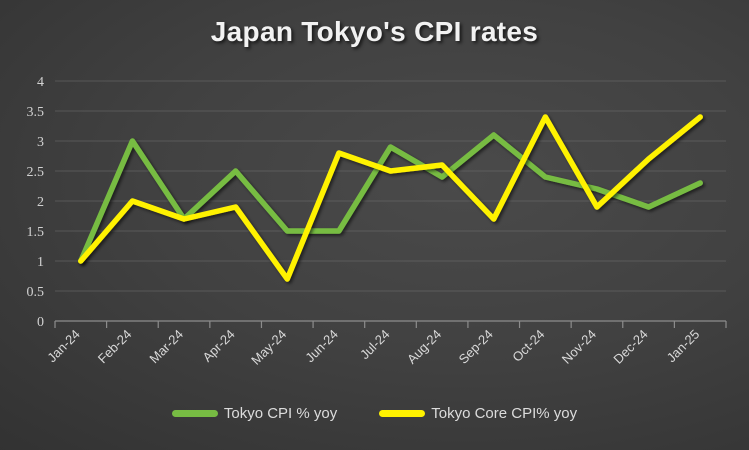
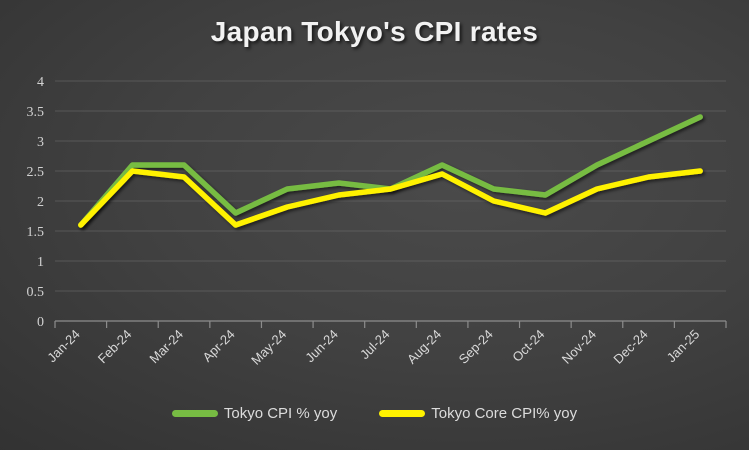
Tokyo CPI % yoy/Jan-24: 1.0 -> 1.6
Tokyo Core CPI% yoy/Jan-24: 1.0 -> 1.6
Tokyo CPI % yoy/Feb-24: 3.0 -> 2.6
Tokyo Core CPI% yoy/Feb-24: 2.0 -> 2.5
Tokyo CPI % yoy/Mar-24: 1.7 -> 2.6
Tokyo Core CPI% yoy/Mar-24: 1.7 -> 2.4
Tokyo CPI % yoy/Apr-24: 2.5 -> 1.8
Tokyo Core CPI% yoy/Apr-24: 1.9 -> 1.6
Tokyo CPI % yoy/May-24: 1.5 -> 2.2
Tokyo Core CPI% yoy/May-24: 0.7 -> 1.9
Tokyo CPI % yoy/Jun-24: 1.5 -> 2.3
Tokyo Core CPI% yoy/Jun-24: 2.8 -> 2.1
Tokyo CPI % yoy/Jul-24: 2.9 -> 2.2
Tokyo Core CPI% yoy/Jul-24: 2.5 -> 2.2
Tokyo CPI % yoy/Aug-24: 2.4 -> 2.6
Tokyo Core CPI% yoy/Aug-24: 2.6 -> 2.5
Tokyo CPI % yoy/Sep-24: 3.1 -> 2.2
Tokyo Core CPI% yoy/Sep-24: 1.7 -> 2.0
Tokyo CPI % yoy/Oct-24: 2.4 -> 2.1
Tokyo Core CPI% yoy/Oct-24: 3.4 -> 1.8
Tokyo CPI % yoy/Nov-24: 2.2 -> 2.6
Tokyo Core CPI% yoy/Nov-24: 1.9 -> 2.2
Tokyo CPI % yoy/Dec-24: 1.9 -> 3.0
Tokyo Core CPI% yoy/Dec-24: 2.7 -> 2.4
Tokyo CPI % yoy/Jan-25: 2.3 -> 3.4
Tokyo Core CPI% yoy/Jan-25: 3.4 -> 2.5
